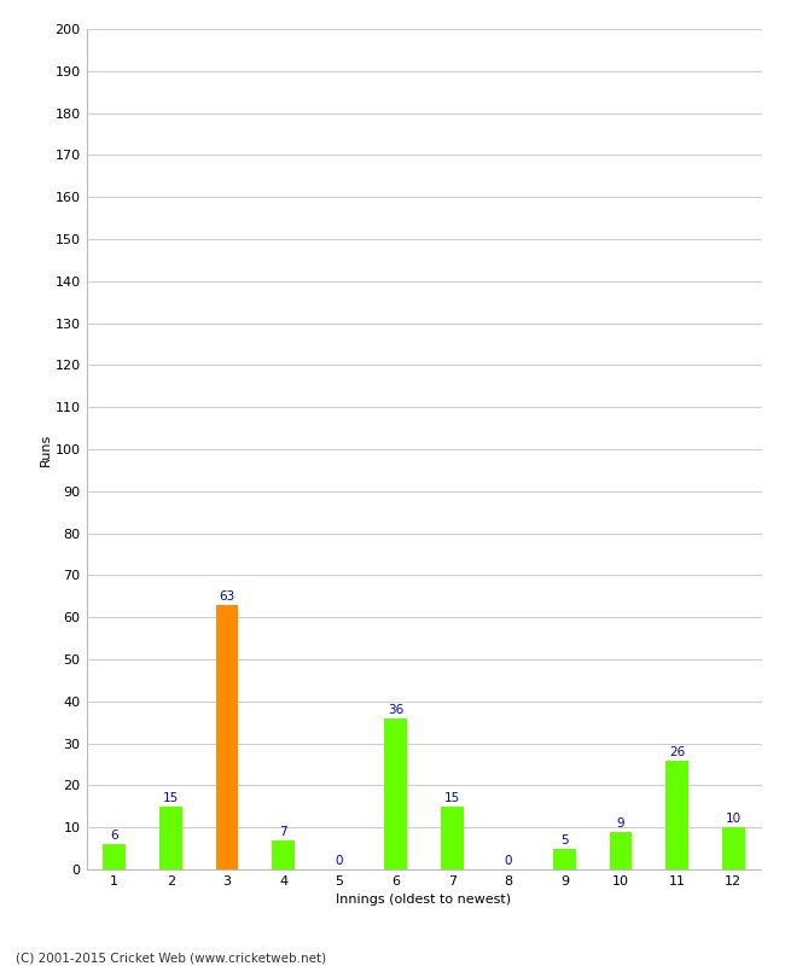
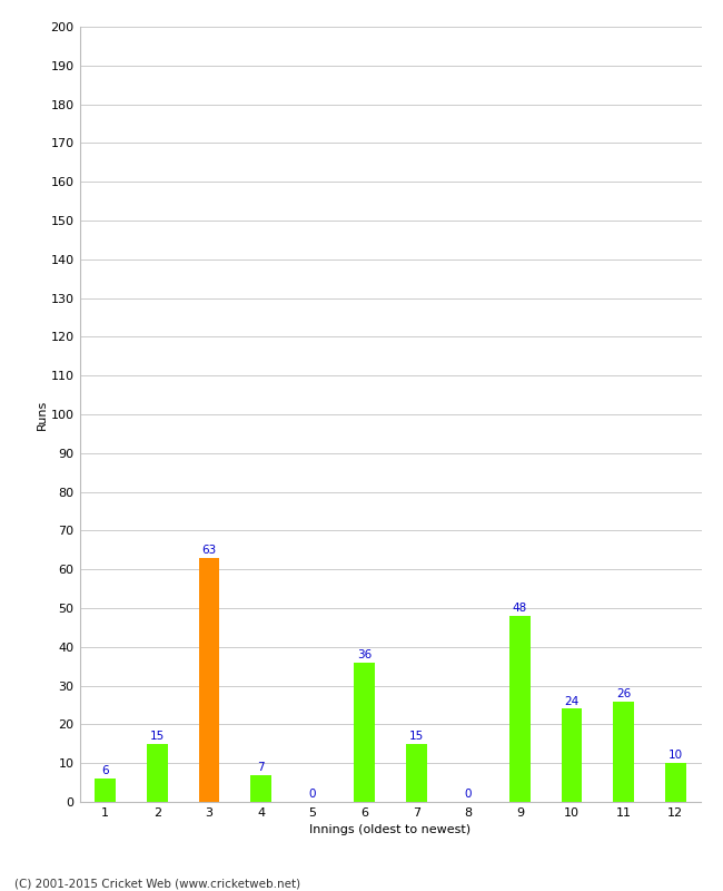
9: 5 -> 48
10: 9 -> 24
